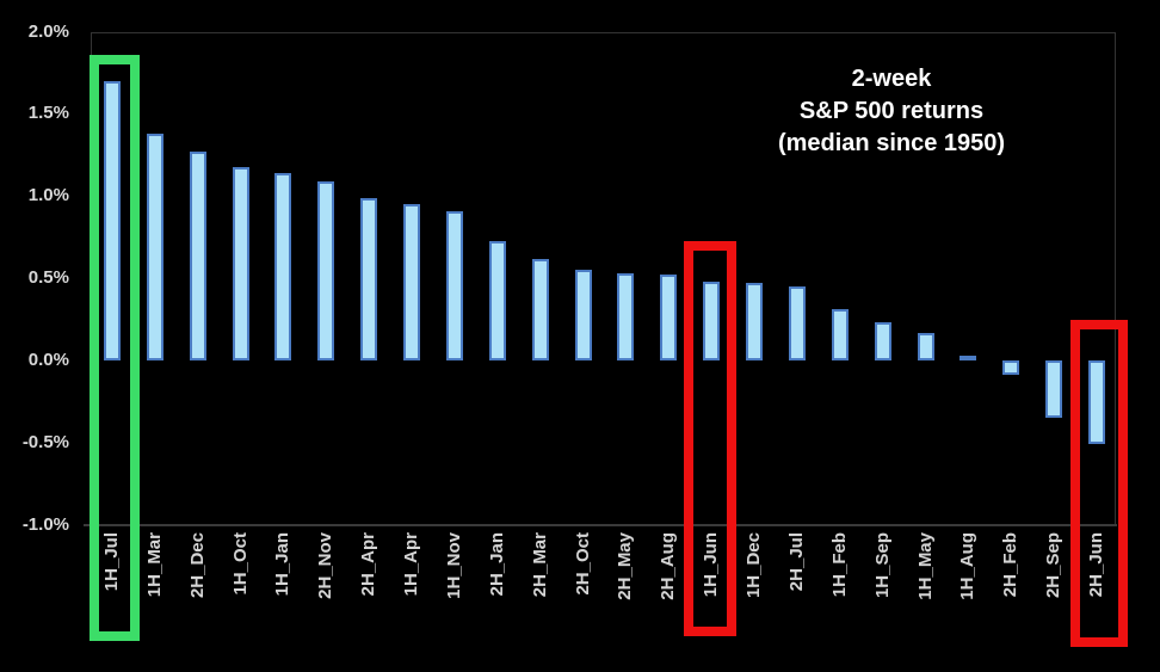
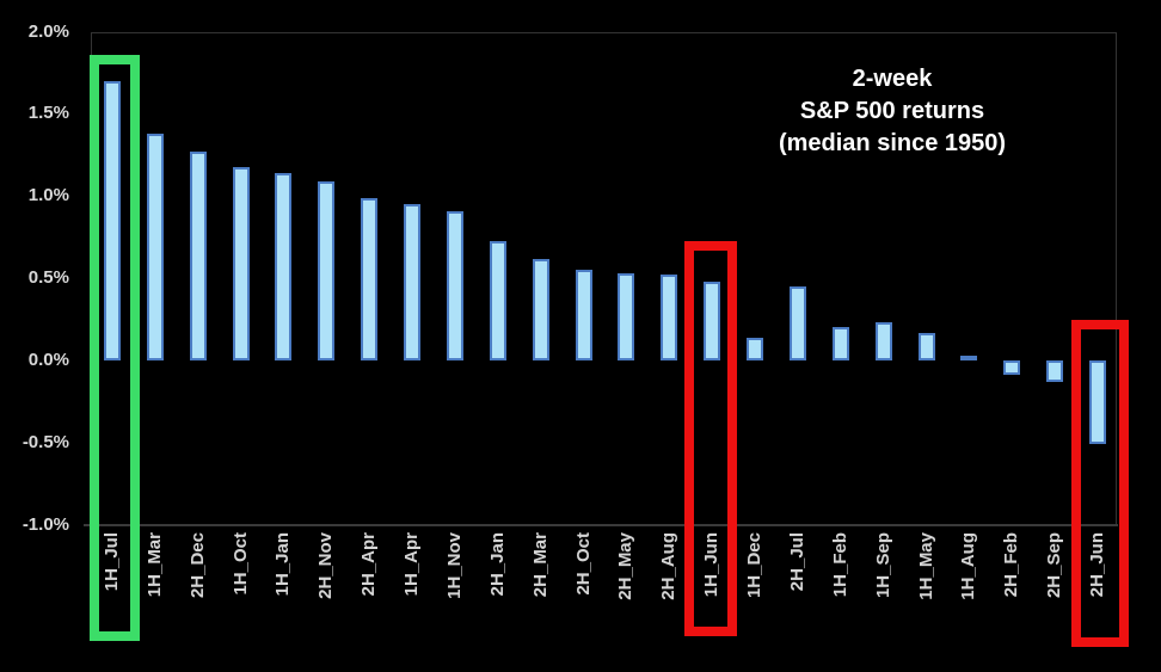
1H_Dec: 0.47% -> 0.14%
1H_Feb: 0.31% -> 0.20%
2H_Sep: -0.35% -> -0.13%
